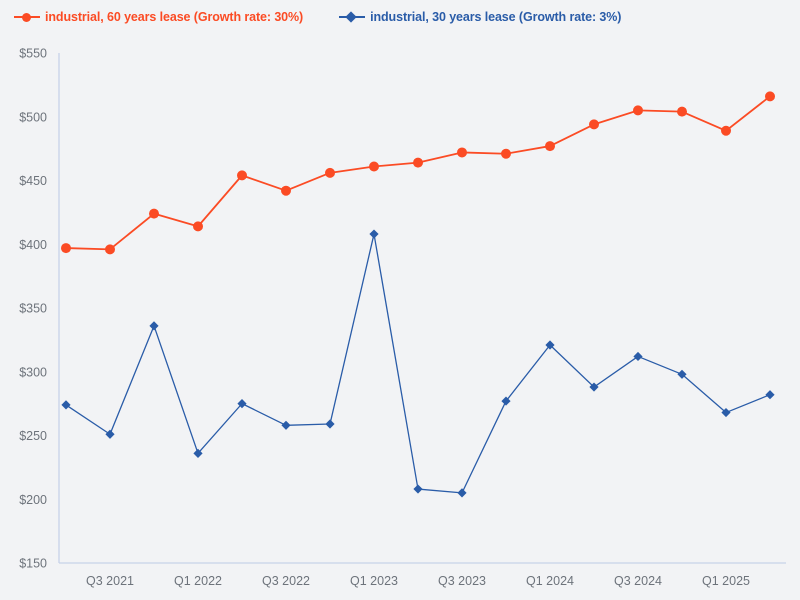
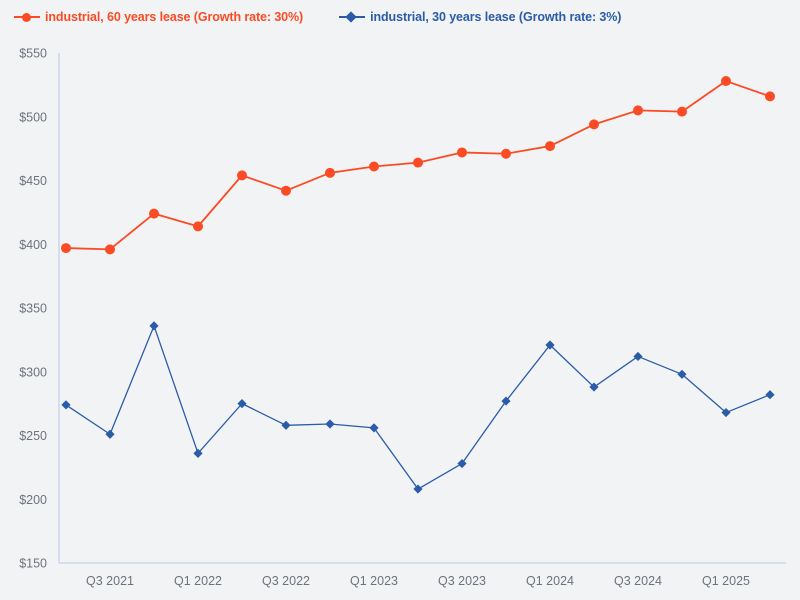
industrial, 30 years lease (Growth rate: 3%)/Q1 2023: $408 -> $256
industrial, 30 years lease (Growth rate: 3%)/Q3 2023: $205 -> $228
industrial, 60 years lease (Growth rate: 30%)/Q1 2025: $489 -> $528
